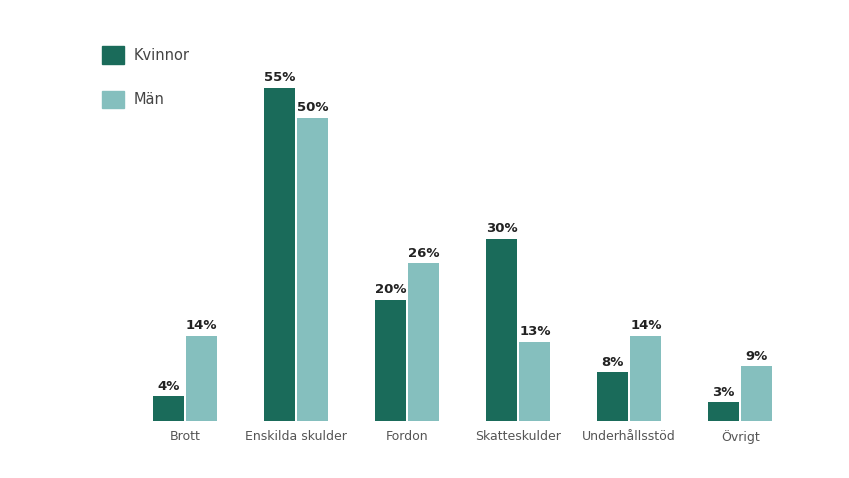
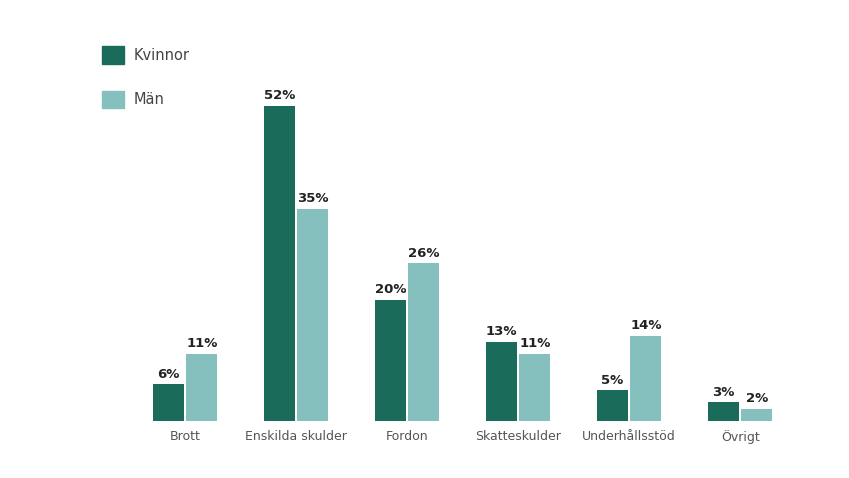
Kvinnor/Brott: 4% -> 6%
Män/Brott: 14% -> 11%
Kvinnor/Enskilda skulder: 55% -> 52%
Män/Enskilda skulder: 50% -> 35%
Kvinnor/Skatteskulder: 30% -> 13%
Män/Skatteskulder: 13% -> 11%
Kvinnor/Underhållsstöd: 8% -> 5%
Män/Övrigt: 9% -> 2%
